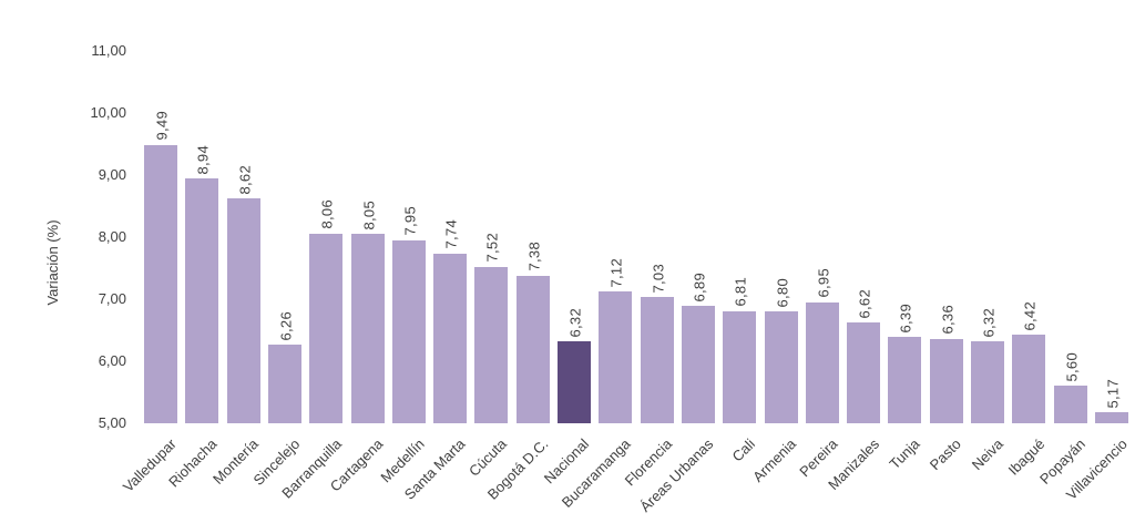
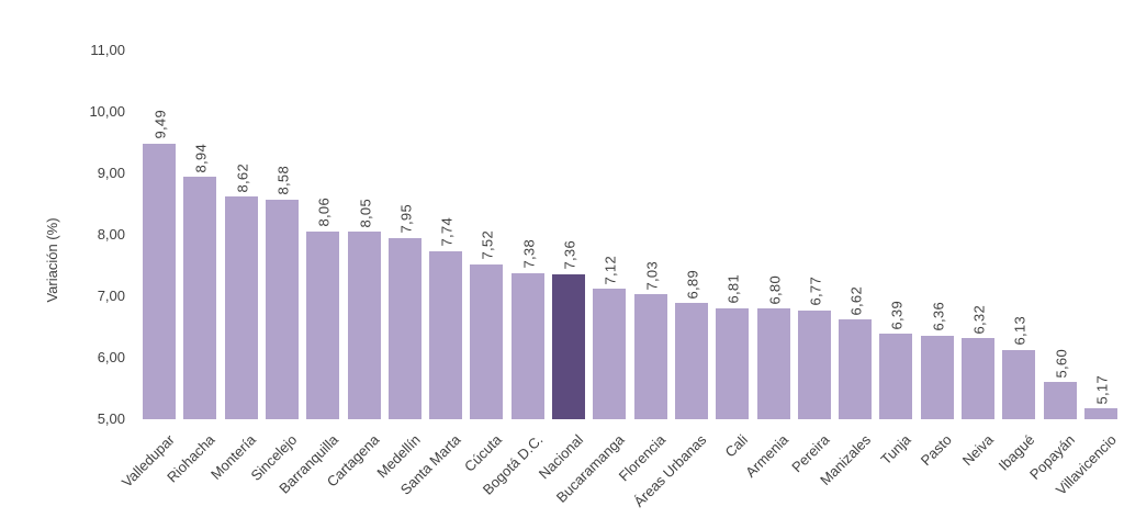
Sincelejo: 6,26 -> 8,58
Nacional: 6,32 -> 7,36
Pereira: 6,95 -> 6,77
Ibagué: 6,42 -> 6,13
